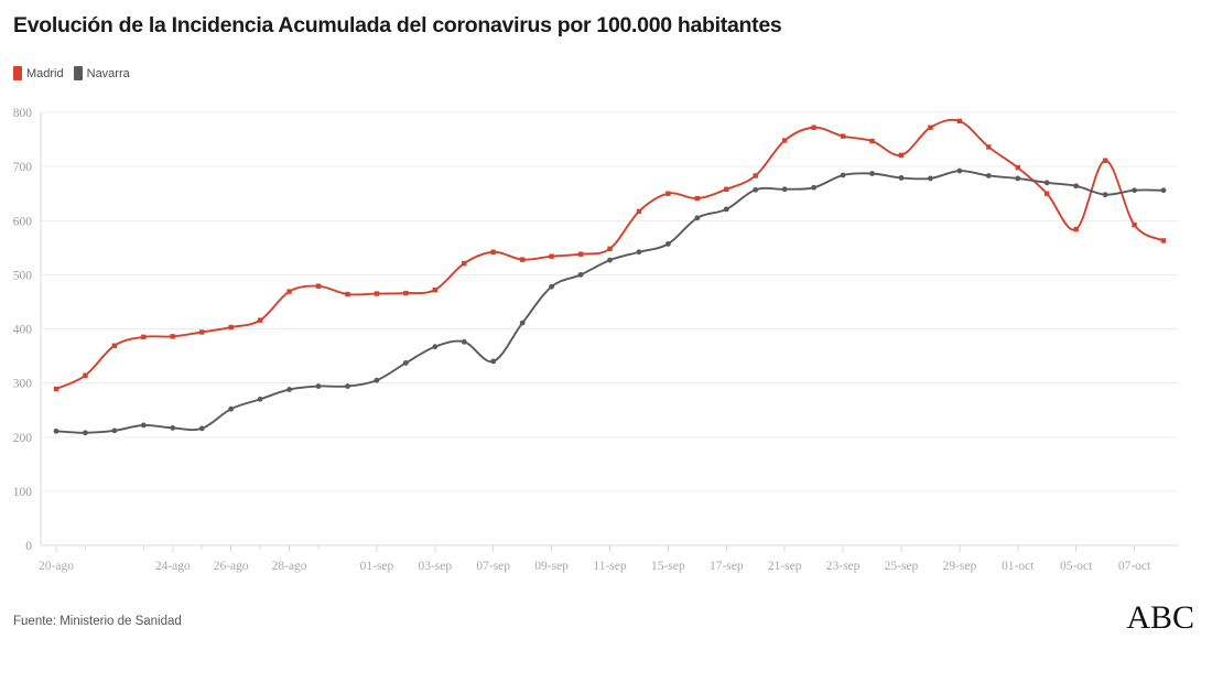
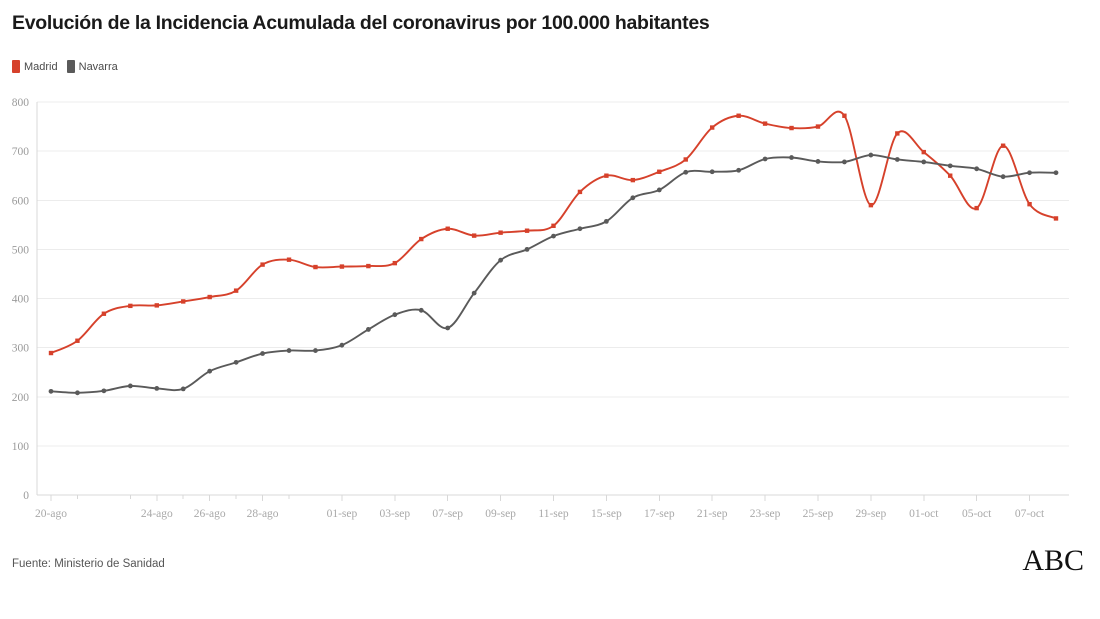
Madrid/25-sep: 720 -> 750
Madrid/29-sep: 780 -> 590
